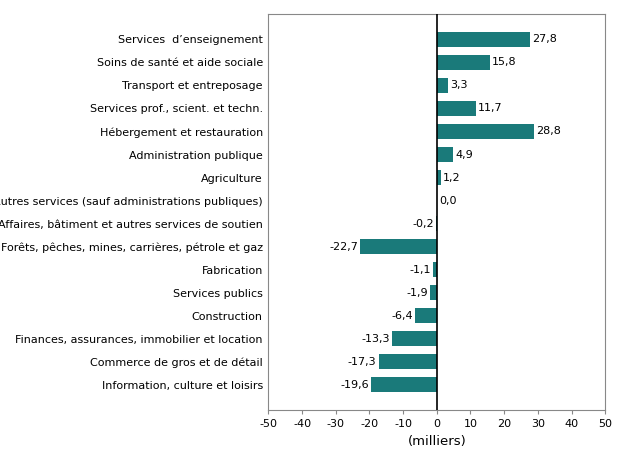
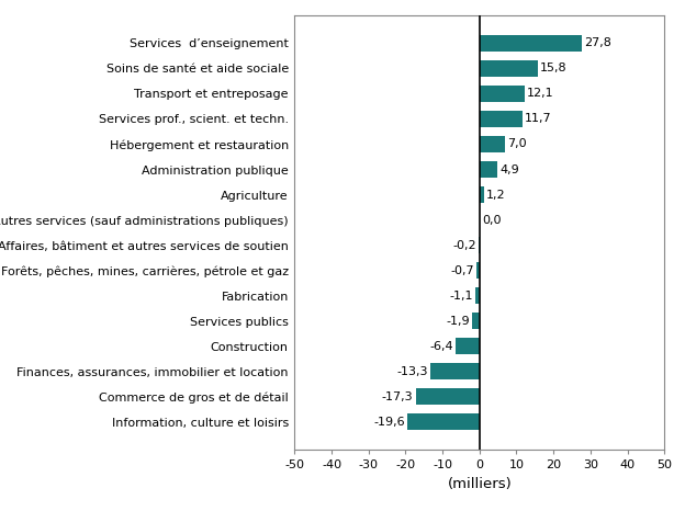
Transport et entreposage: 3,3 -> 12,1
Hébergement et restauration: 28,8 -> 7,0
Forêts, pêches, mines, carrières, pétrole et gaz: -22,7 -> -0,7
